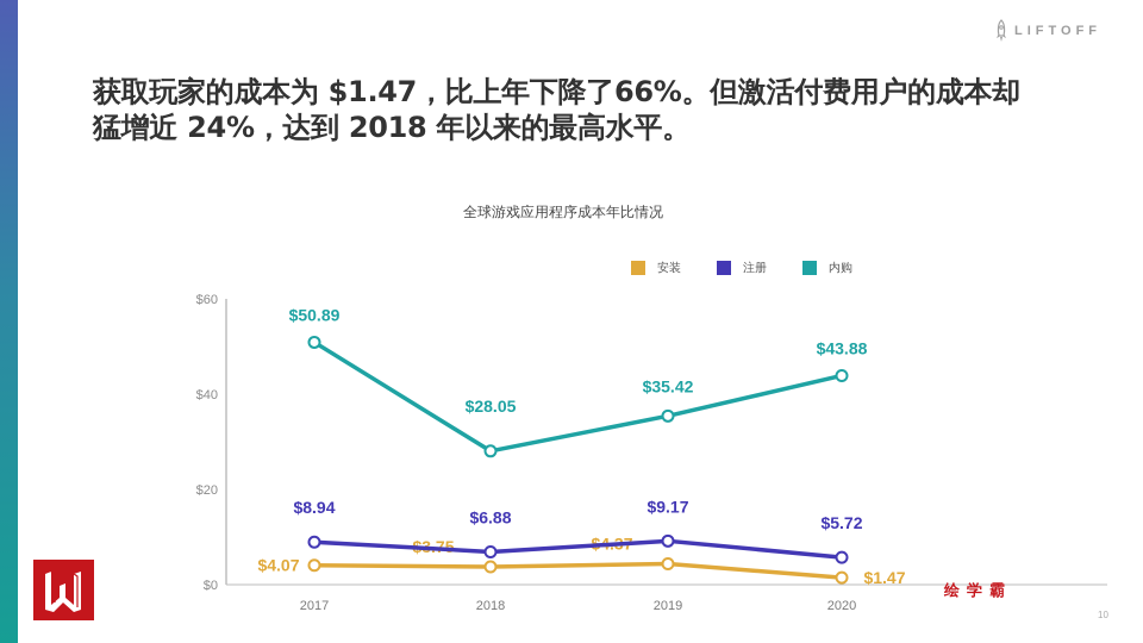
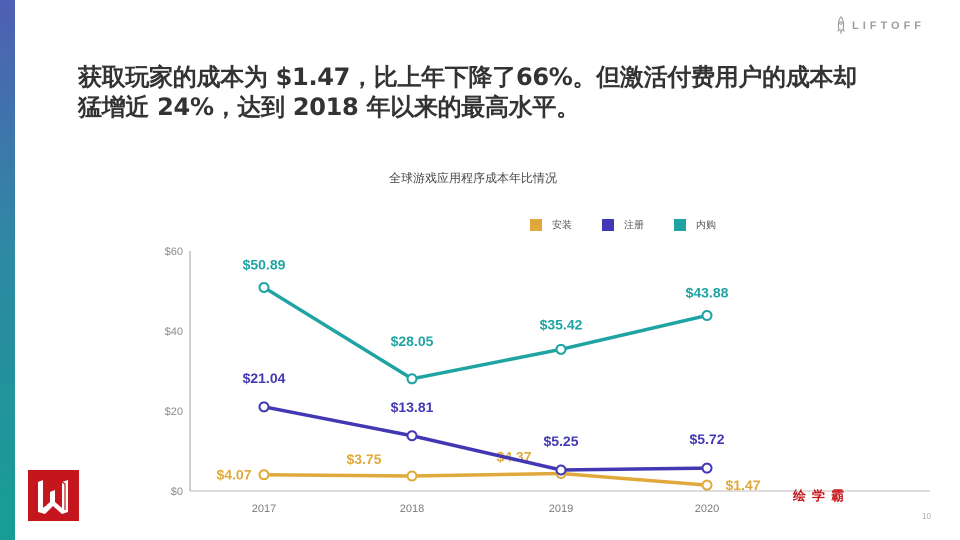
注册/2017: $8.94 -> $21.04
注册/2018: $6.88 -> $13.81
注册/2019: $9.17 -> $5.25
